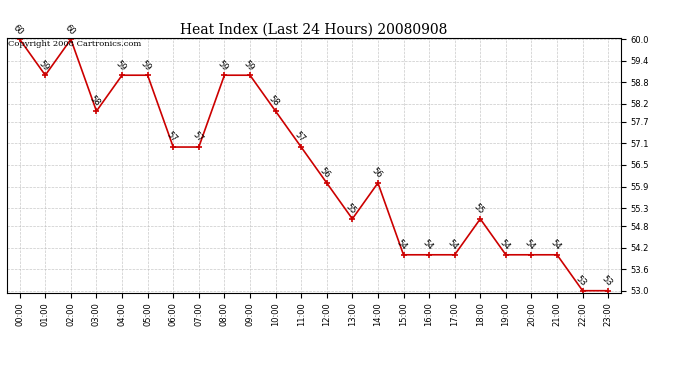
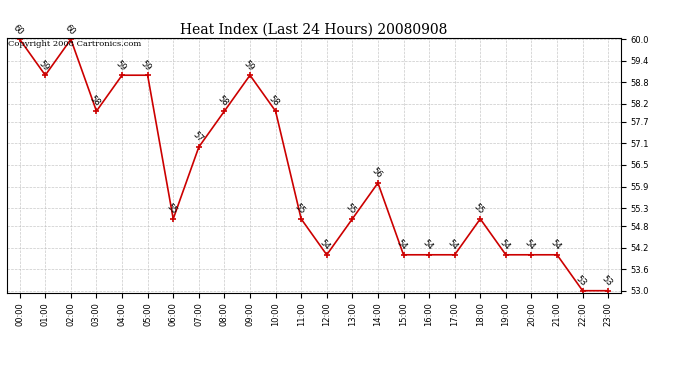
06:00: 57 -> 55
08:00: 59 -> 58
11:00: 57 -> 55
12:00: 56 -> 54
